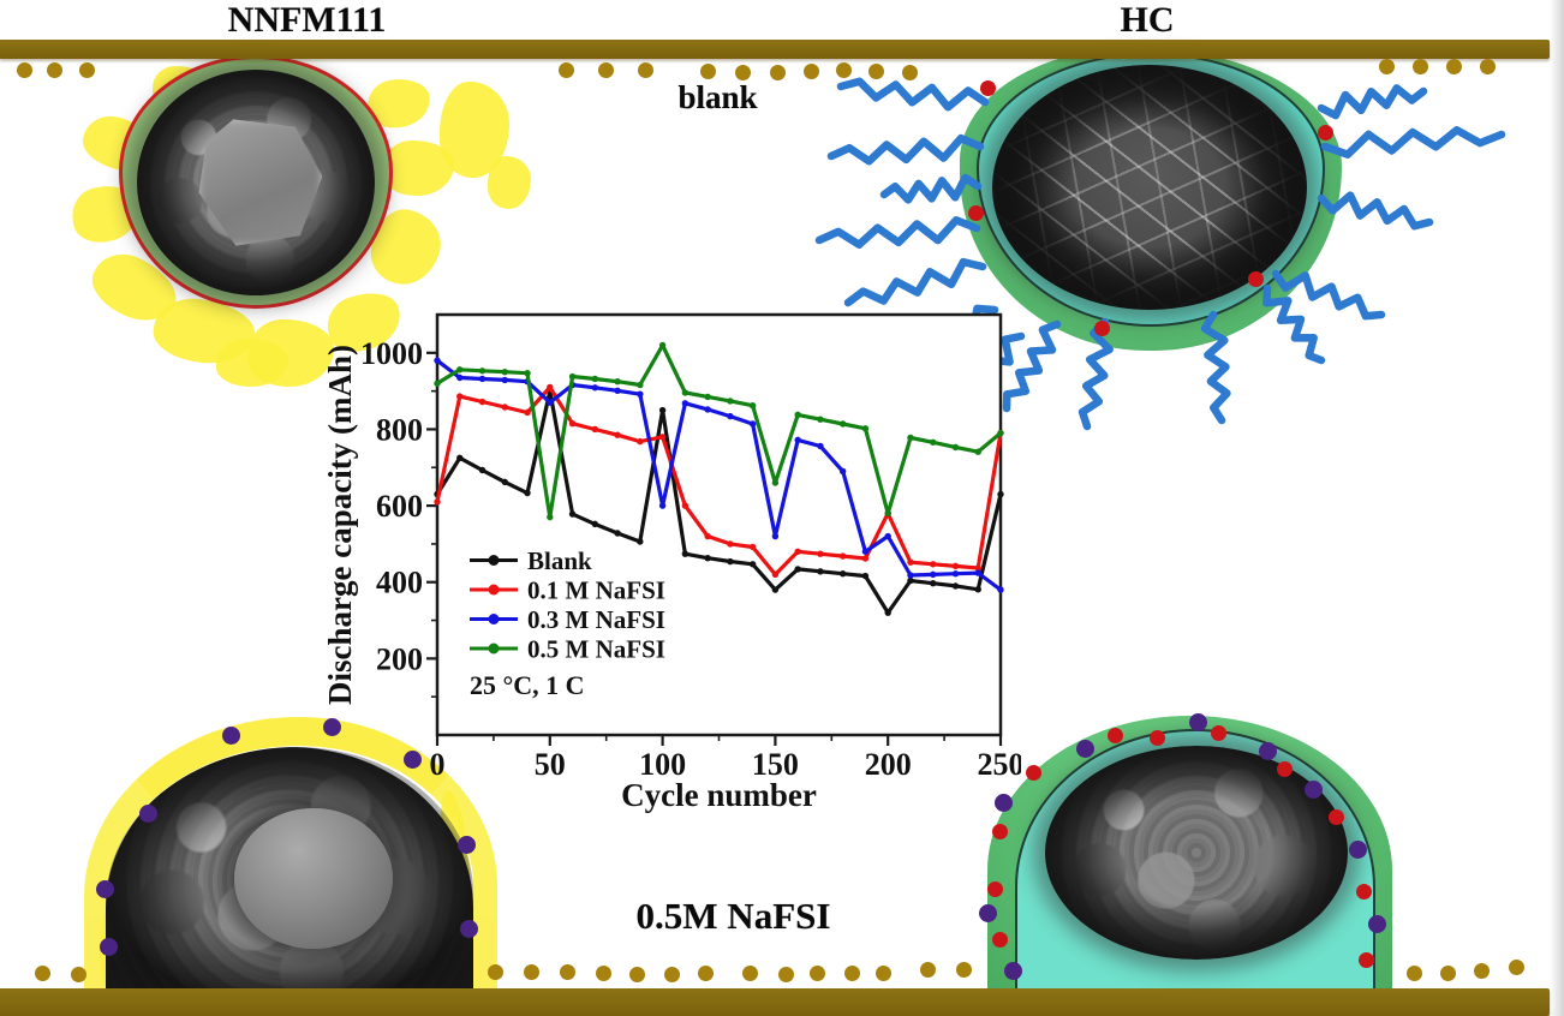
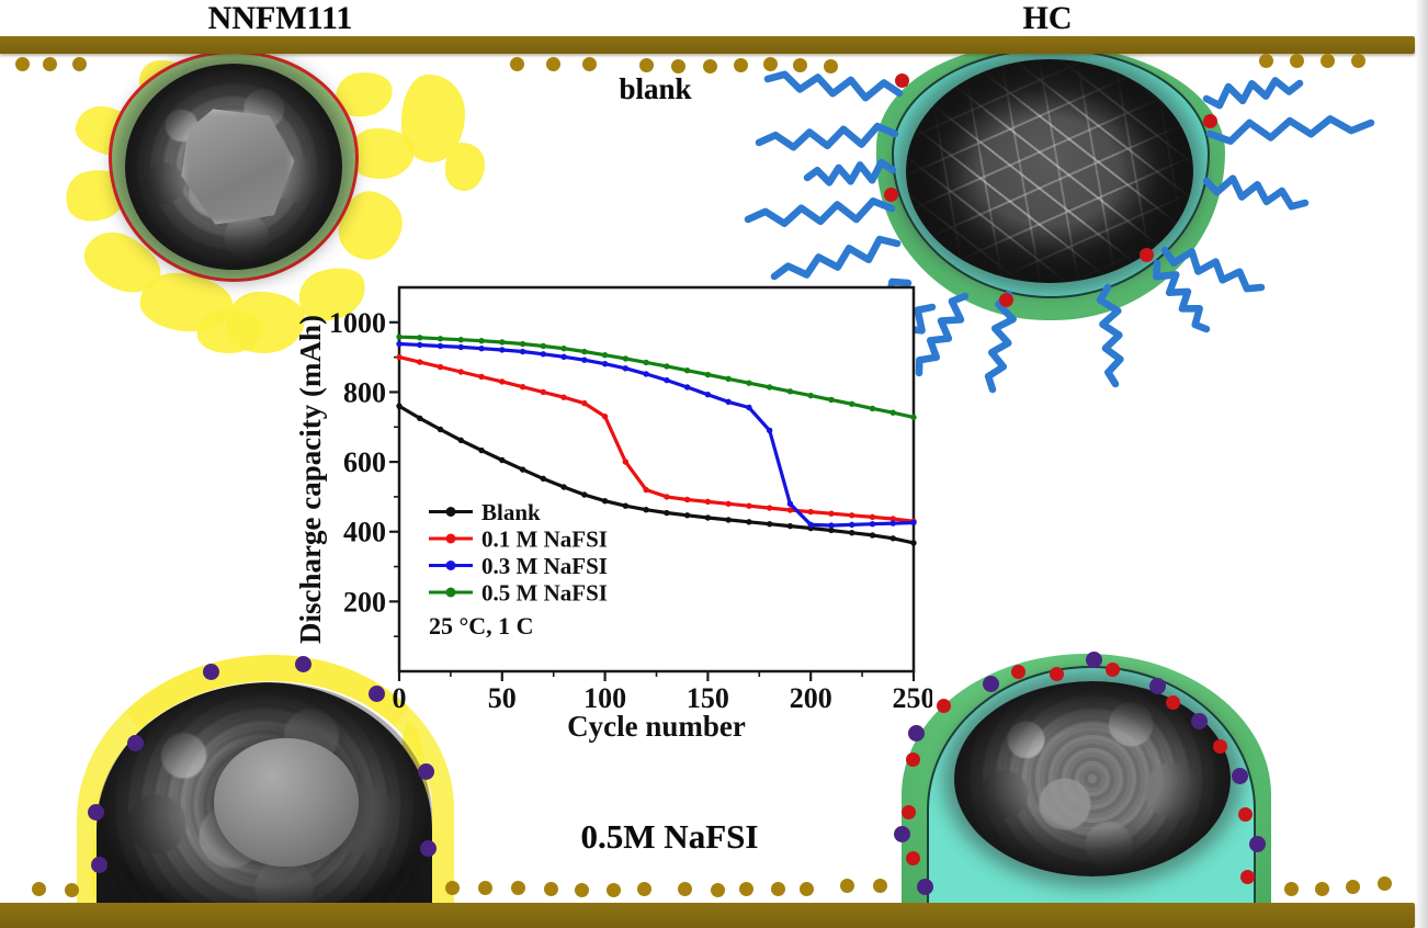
Blank/0: 630 -> 760
0.1 M NaFSI/0: 610 -> 900
0.3 M NaFSI/0: 980 -> 940
0.5 M NaFSI/0: 920 -> 960
Blank/50: 900 -> 600
0.1 M NaFSI/50: 910 -> 830
0.3 M NaFSI/50: 870 -> 920
0.5 M NaFSI/50: 570 -> 940
Blank/100: 850 -> 490
0.1 M NaFSI/100: 780 -> 730
0.3 M NaFSI/100: 600 -> 880
0.5 M NaFSI/100: 1020 -> 910
Blank/150: 380 -> 440
0.1 M NaFSI/150: 420 -> 490
0.3 M NaFSI/150: 520 -> 790
0.5 M NaFSI/150: 660 -> 850
Blank/200: 320 -> 410
0.1 M NaFSI/200: 580 -> 460
0.3 M NaFSI/200: 520 -> 420
0.5 M NaFSI/200: 580 -> 790
Blank/250: 630 -> 370
0.1 M NaFSI/250: 790 -> 430
0.3 M NaFSI/250: 380 -> 430
0.5 M NaFSI/250: 790 -> 730
